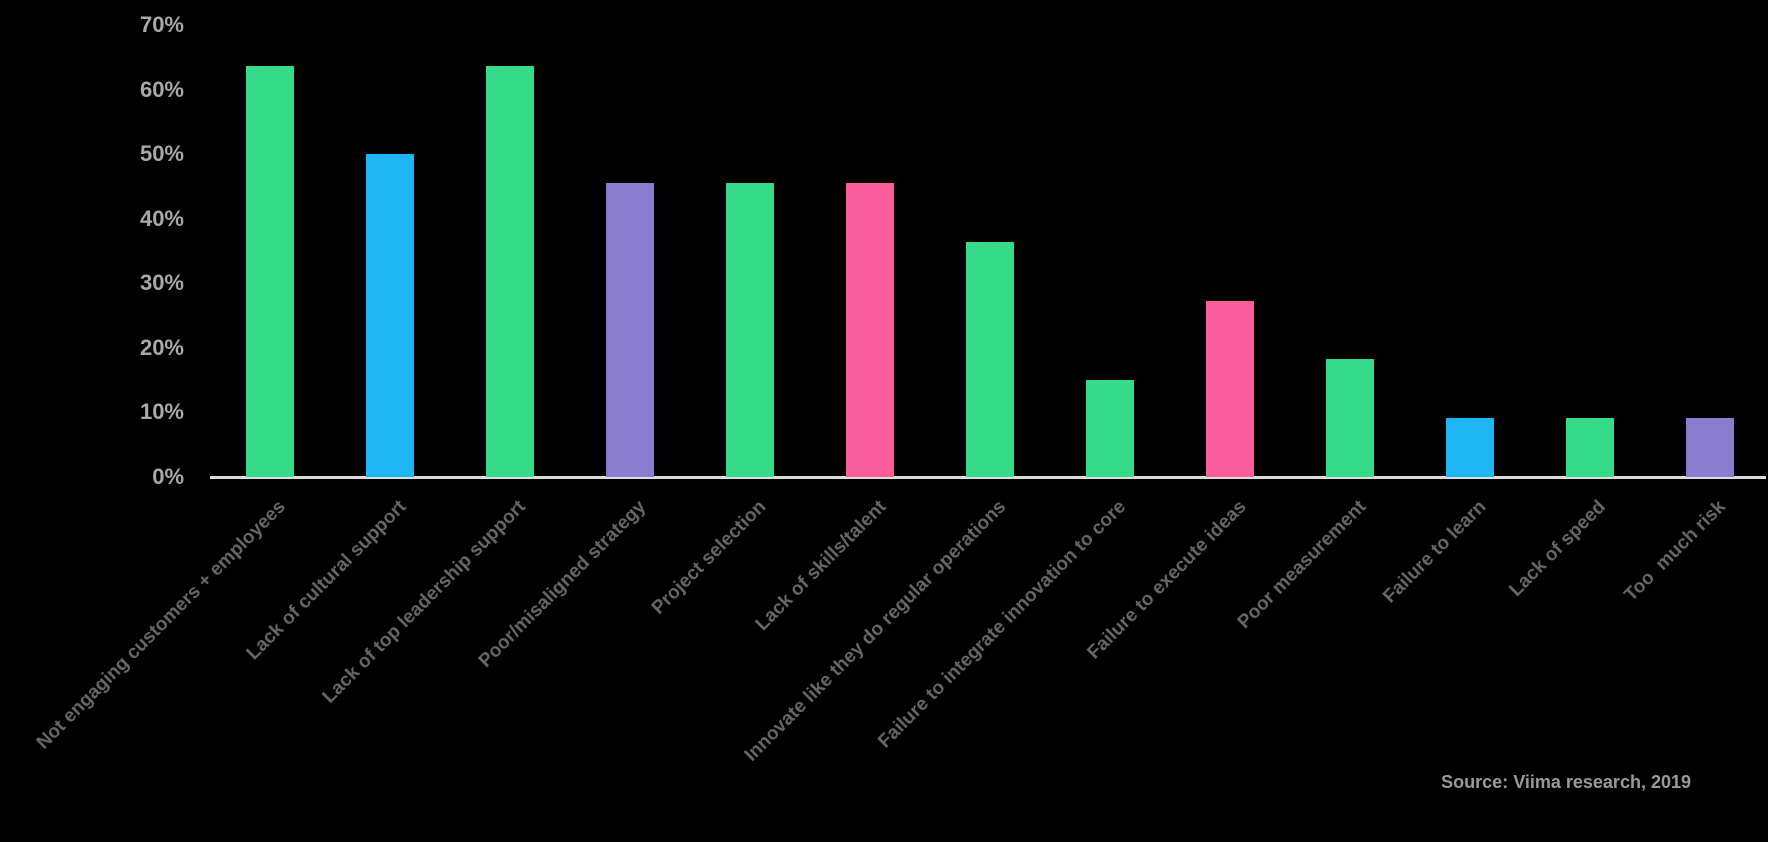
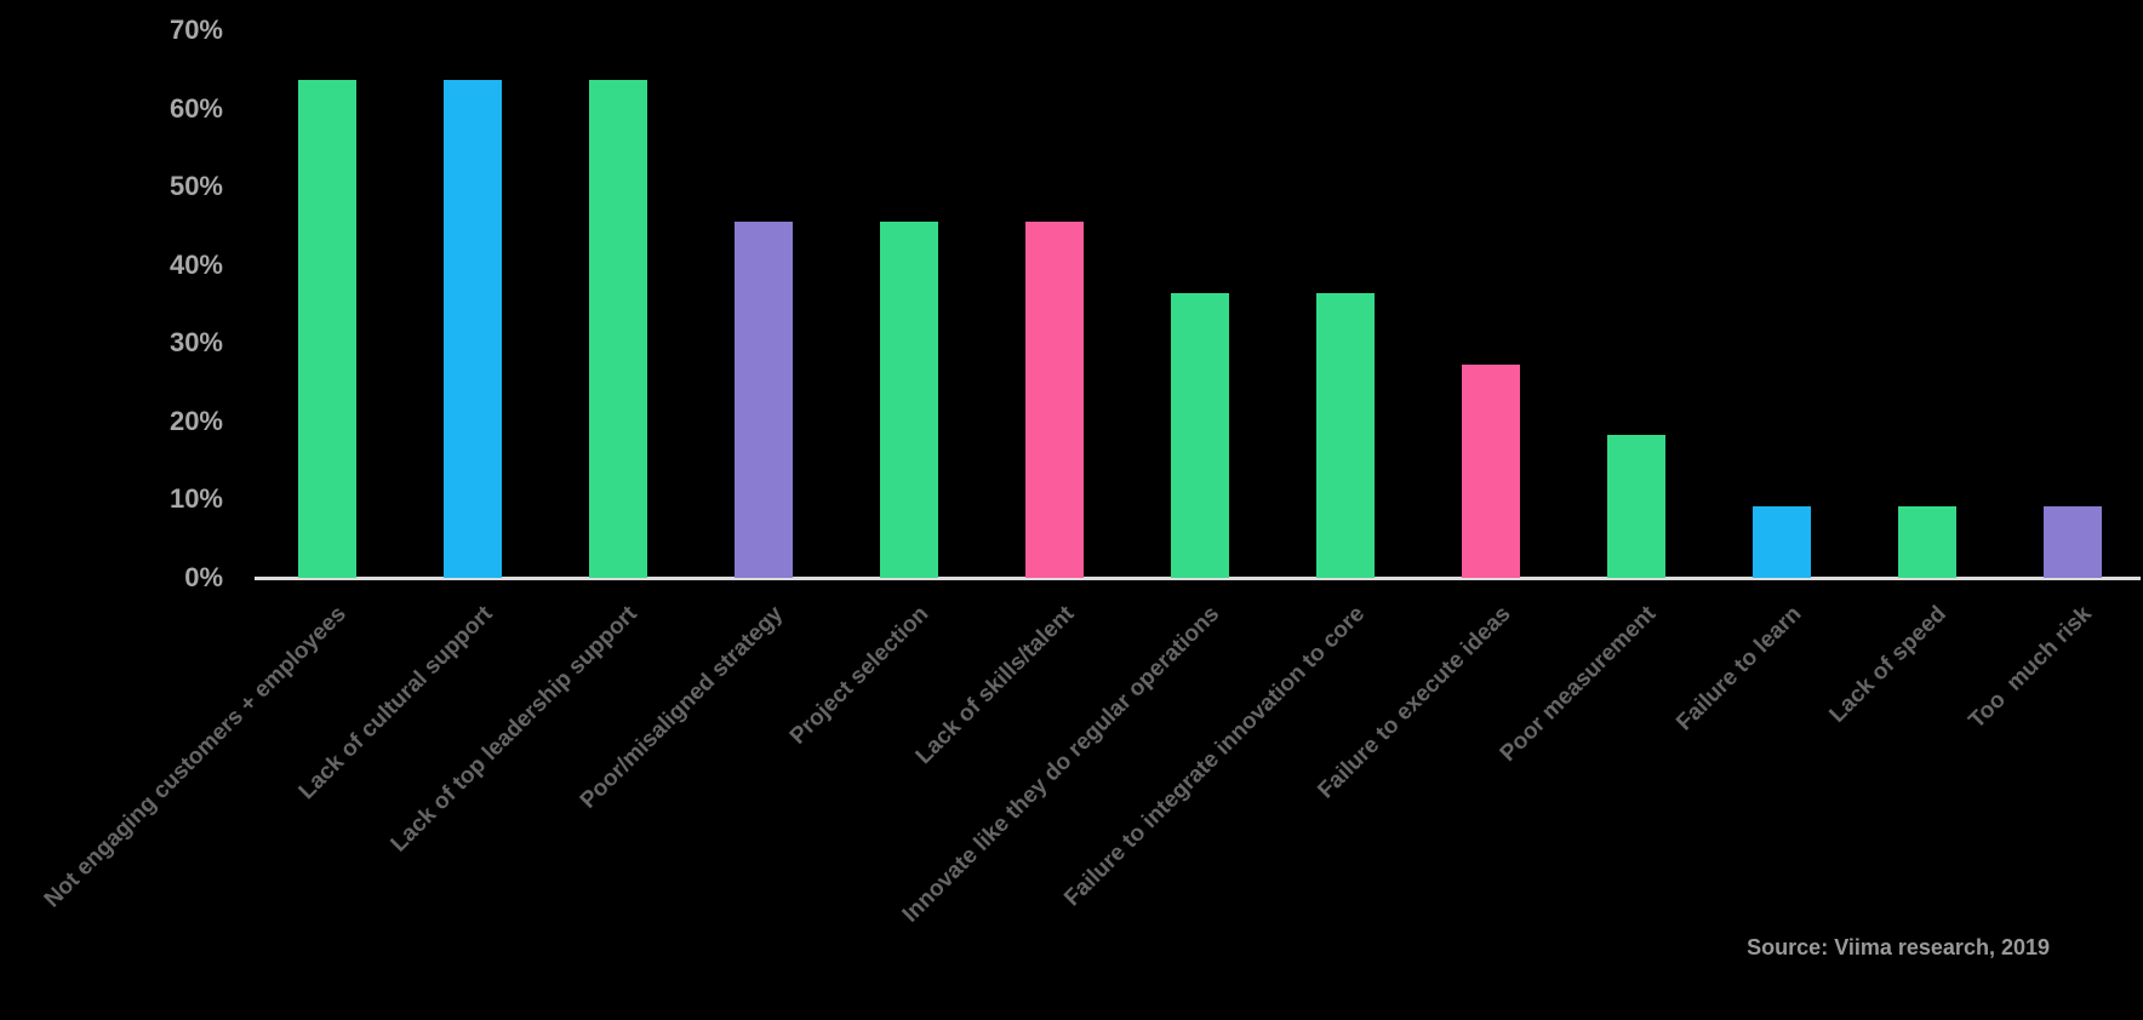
Lack of cultural support: 50% -> 64%
Failure to integrate innovation to core: 15% -> 36%
